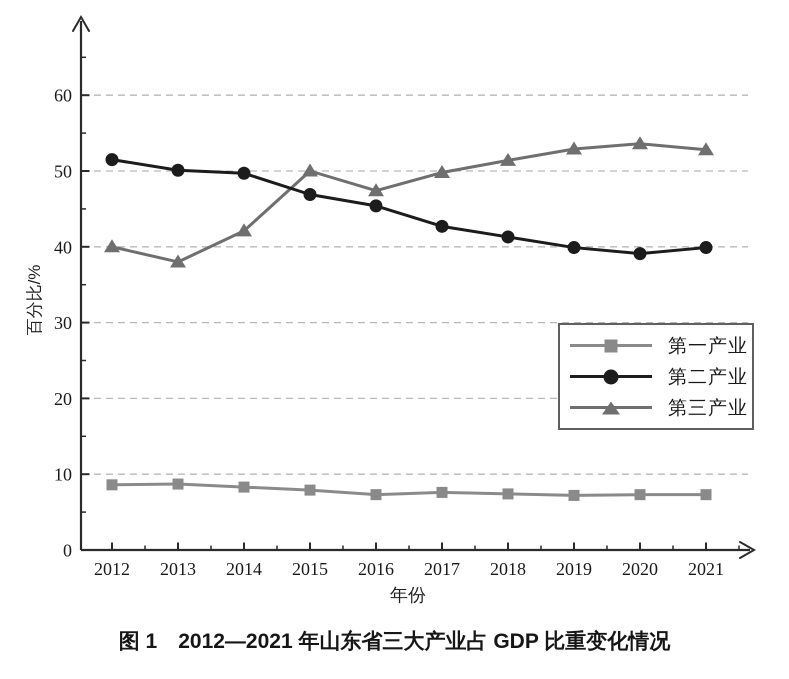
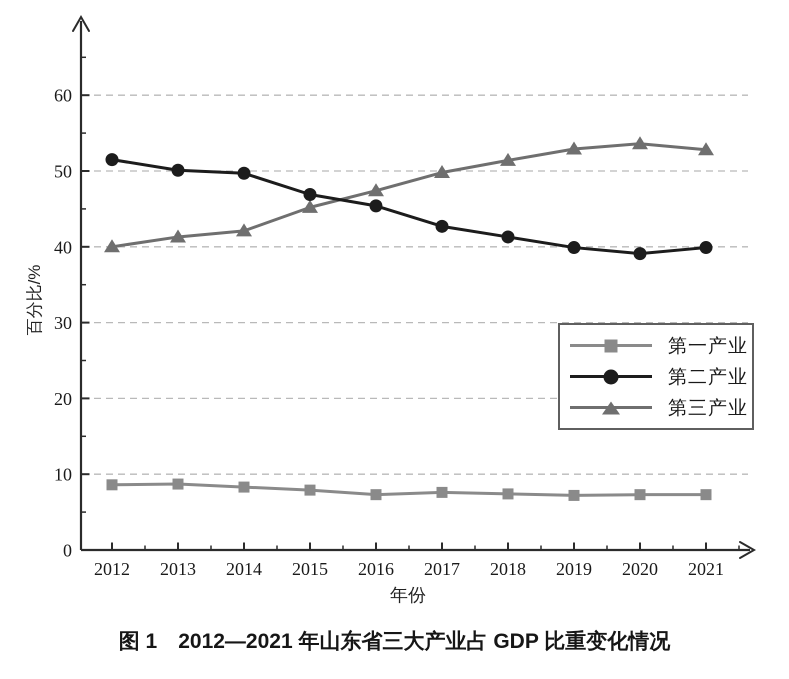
第三产业/2013: 38 -> 41
第三产业/2015: 50 -> 45
